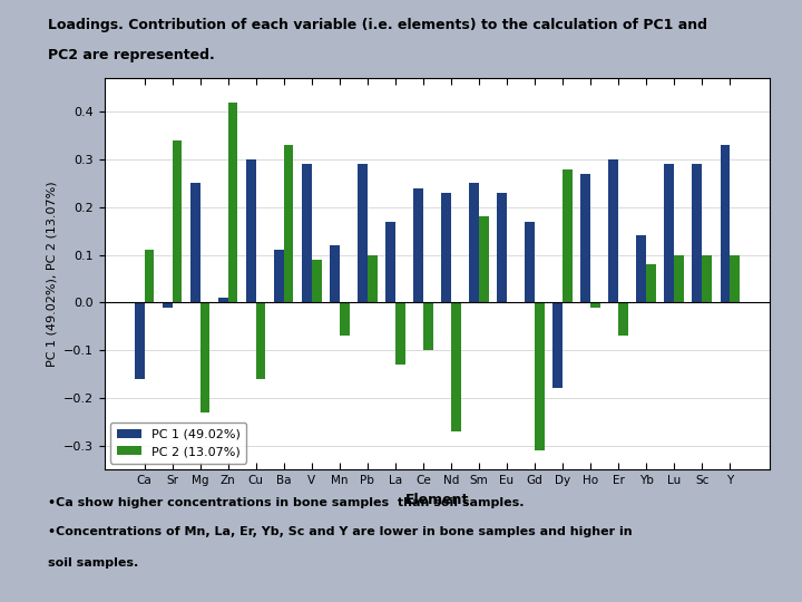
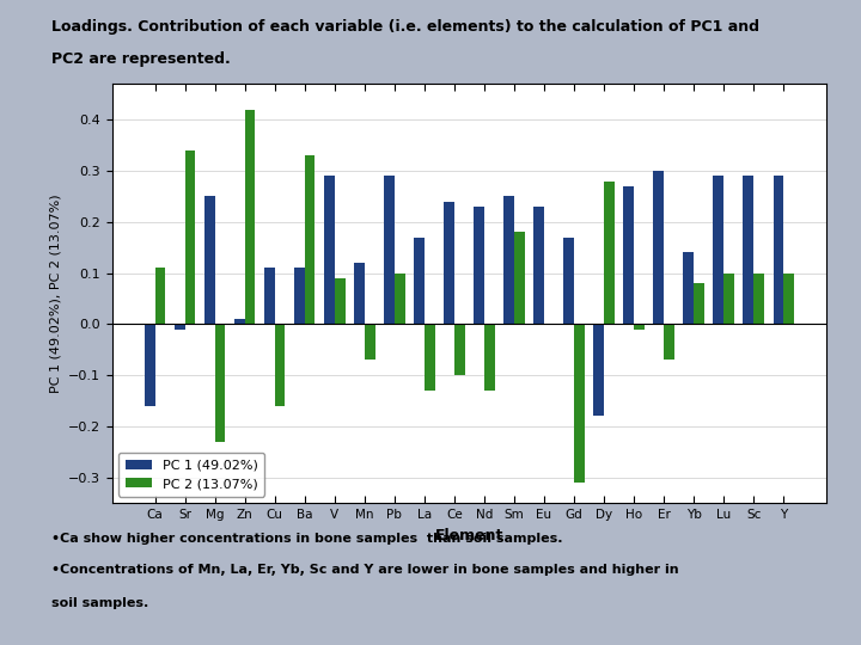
PC 1 (49.02%)/Cu: 0.30 -> 0.11
PC 2 (13.07%)/Nd: -0.27 -> -0.13
PC 1 (49.02%)/Y: 0.33 -> 0.29
